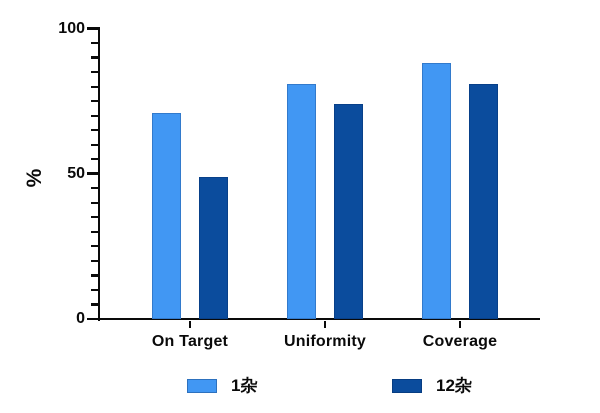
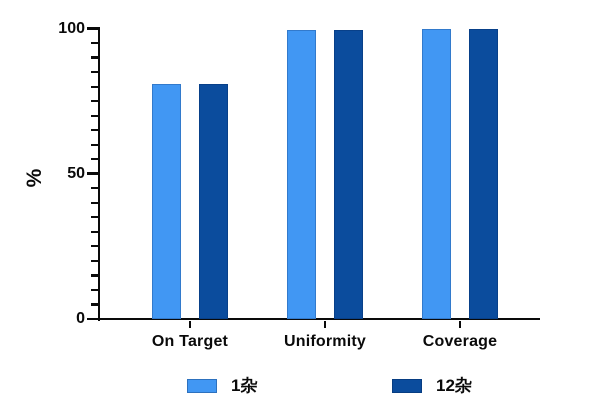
1杂/On Target: 71 -> 81
12杂/On Target: 49 -> 81
1杂/Uniformity: 81 -> 100
12杂/Uniformity: 74 -> 100
1杂/Coverage: 88 -> 100
12杂/Coverage: 81 -> 100
